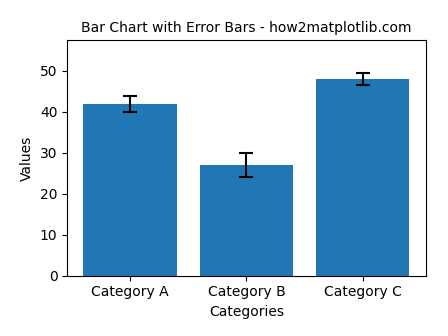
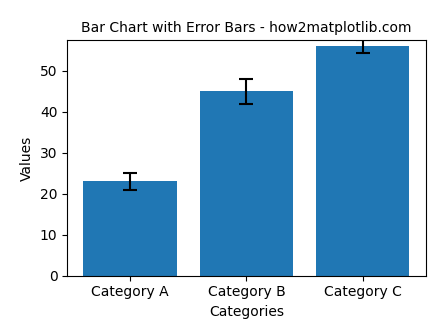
Category A: 42 -> 23
Category B: 27 -> 45
Category C: 48 -> 56
